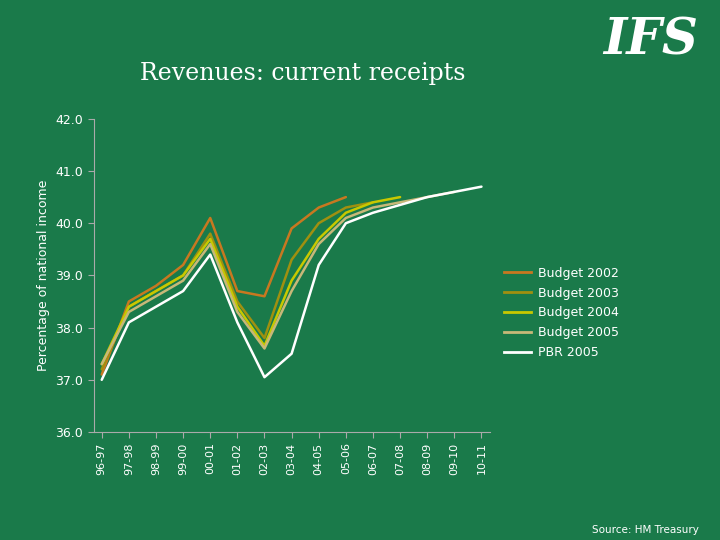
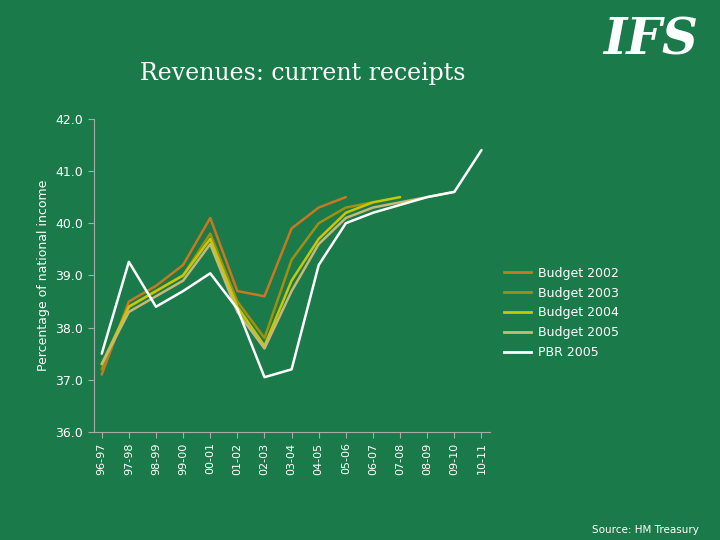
PBR 2005/96-97: 37.00 -> 37.50
PBR 2005/97-98: 38.10 -> 39.26
PBR 2005/00-01: 39.40 -> 39.04
PBR 2005/01-02: 38.10 -> 38.36
PBR 2005/03-04: 37.50 -> 37.20
PBR 2005/10-11: 40.70 -> 41.40
